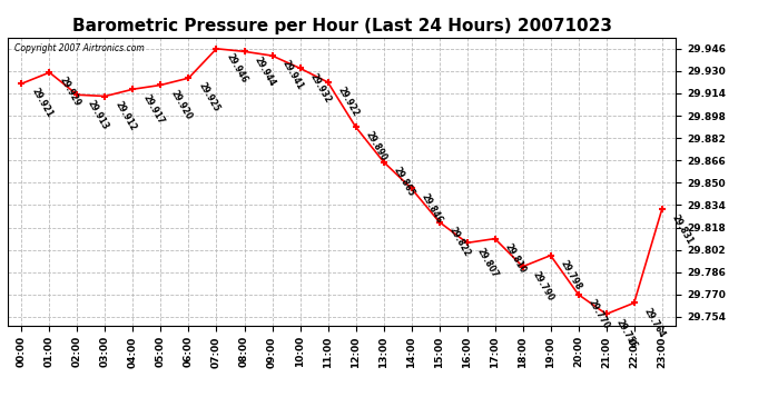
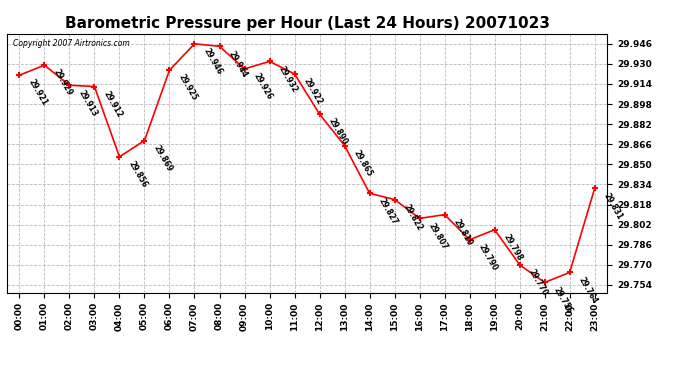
04:00: 29.917 -> 29.856
05:00: 29.920 -> 29.869
09:00: 29.941 -> 29.926
14:00: 29.846 -> 29.827
